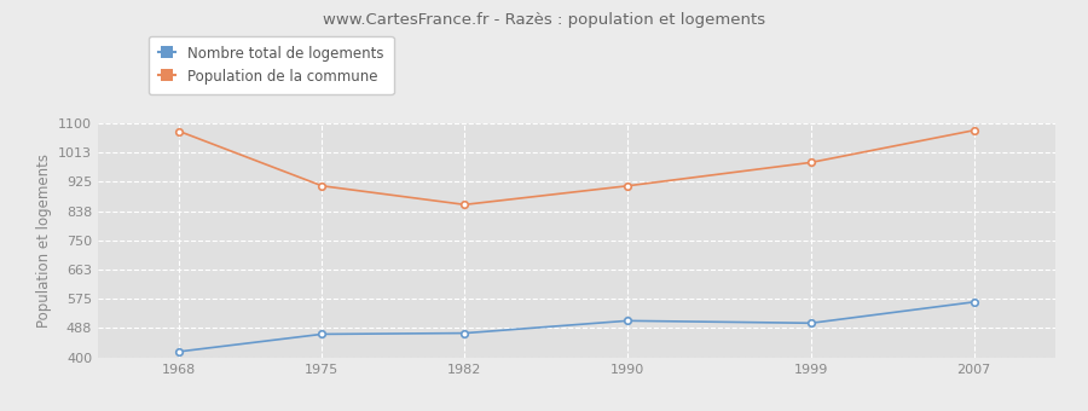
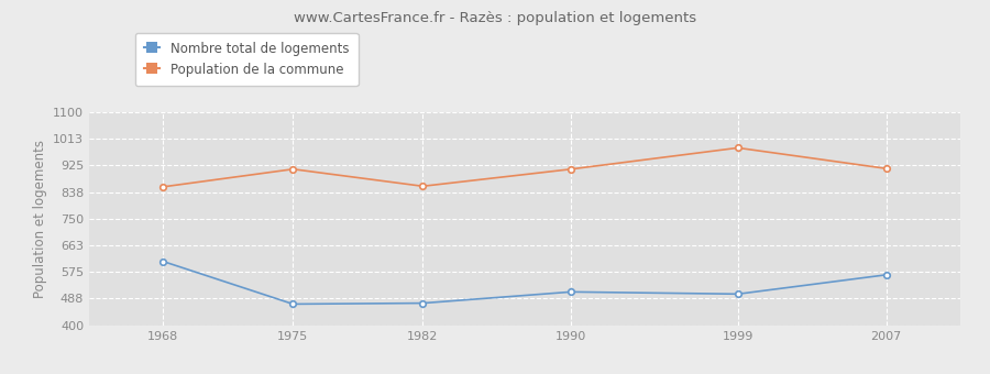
Nombre total de logements/1968: 418 -> 610
Population de la commune/1968: 1076 -> 855
Population de la commune/2007: 1079 -> 915
